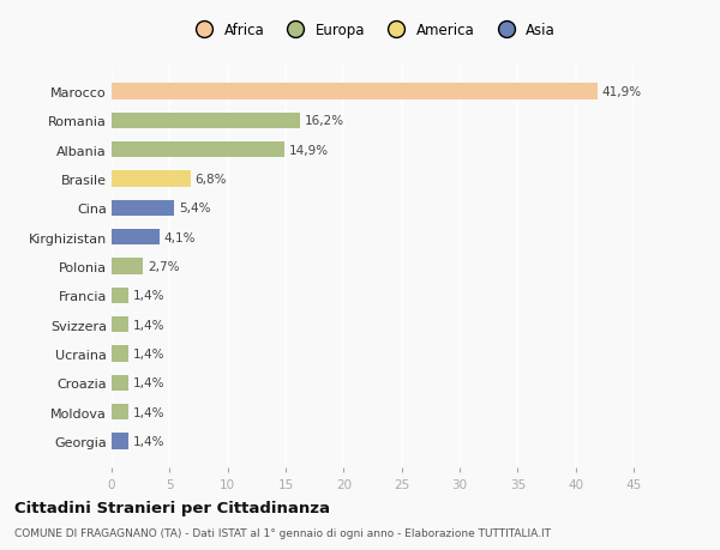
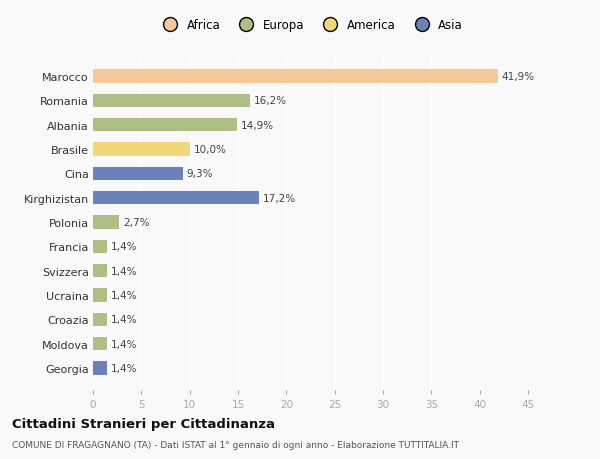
Brasile: 6,8% -> 10,0%
Cina: 5,4% -> 9,3%
Kirghizistan: 4,1% -> 17,2%
